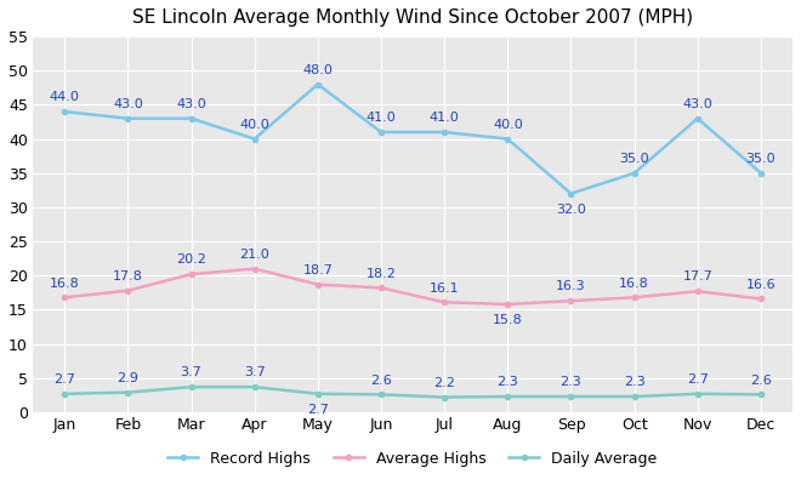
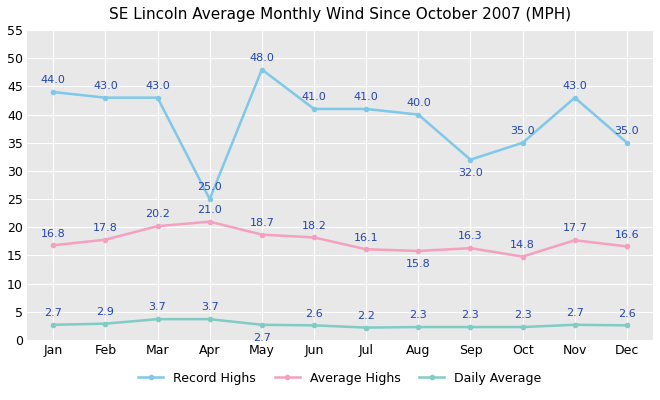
Record Highs/Apr: 40.0 -> 25.0
Average Highs/Oct: 16.8 -> 14.8
